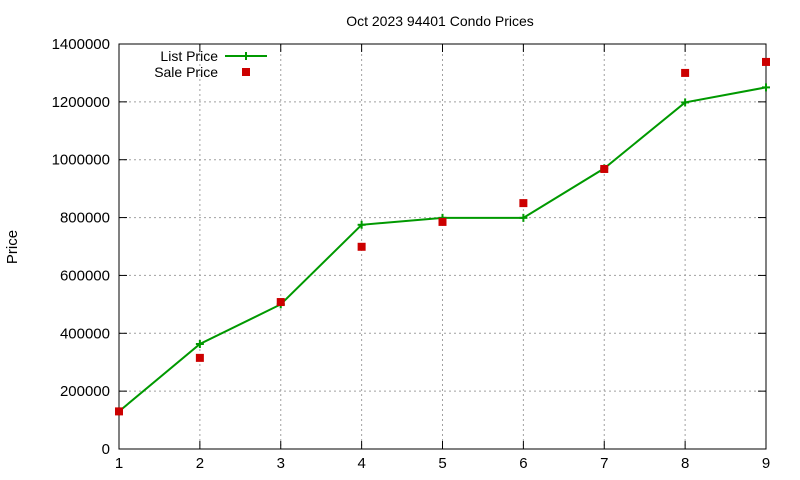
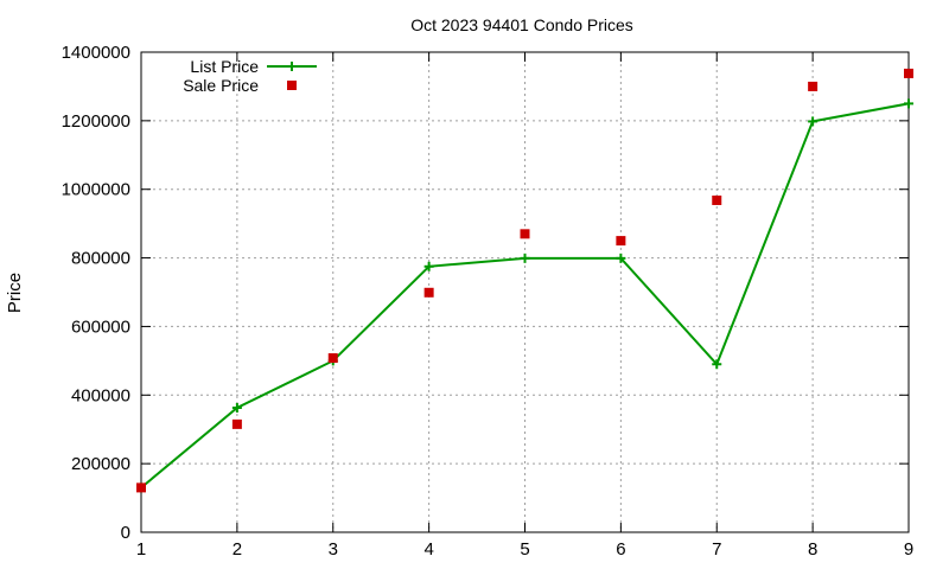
Sale Price/5: 780000 -> 870000
List Price/7: 970000 -> 490000
